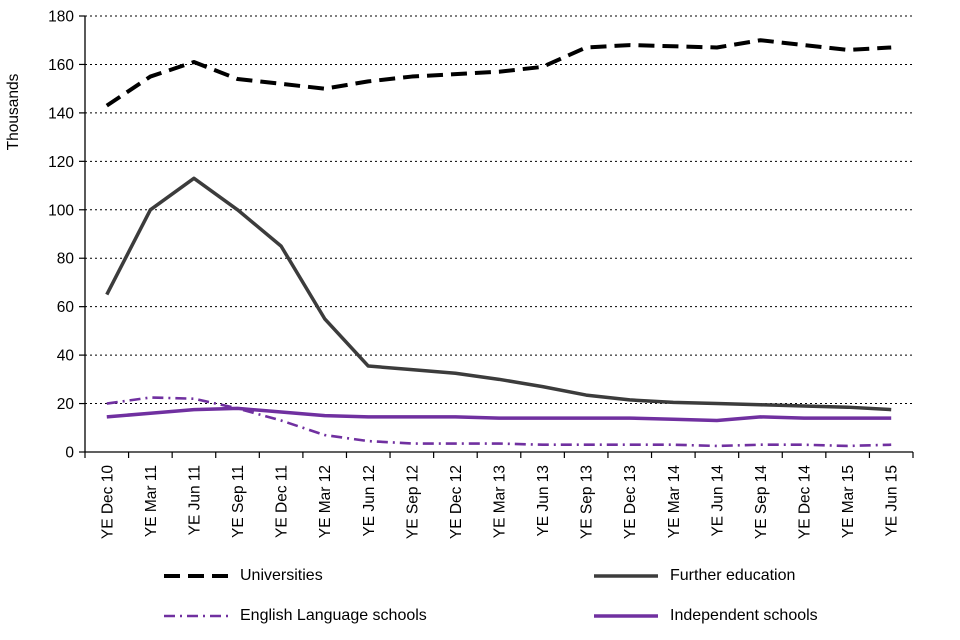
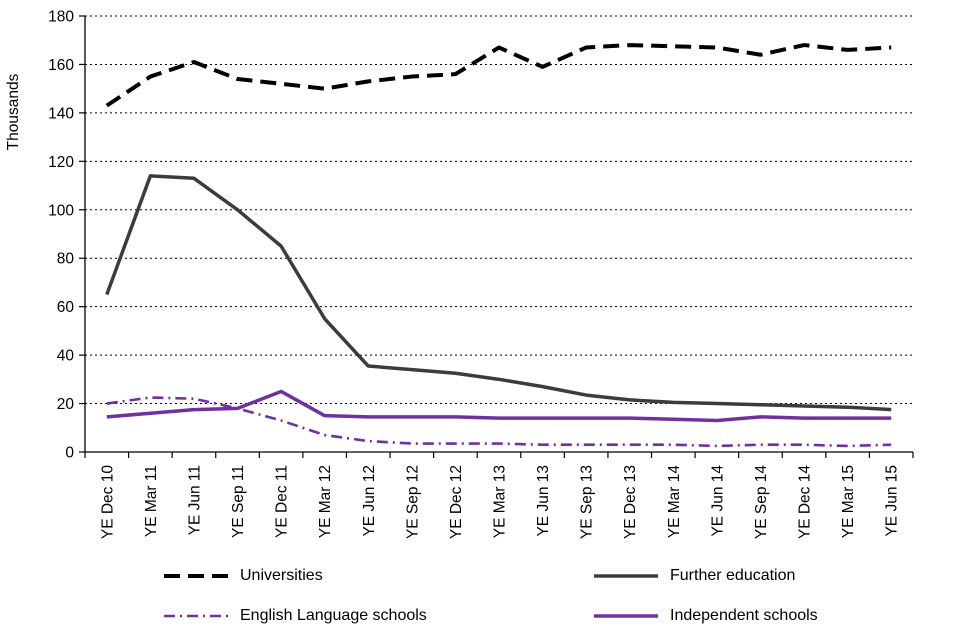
Further education/YE Mar 11: 100 -> 114
Independent schools/YE Dec 11: 16 -> 25
Universities/YE Mar 13: 157 -> 167
Universities/YE Sep 14: 170 -> 164
